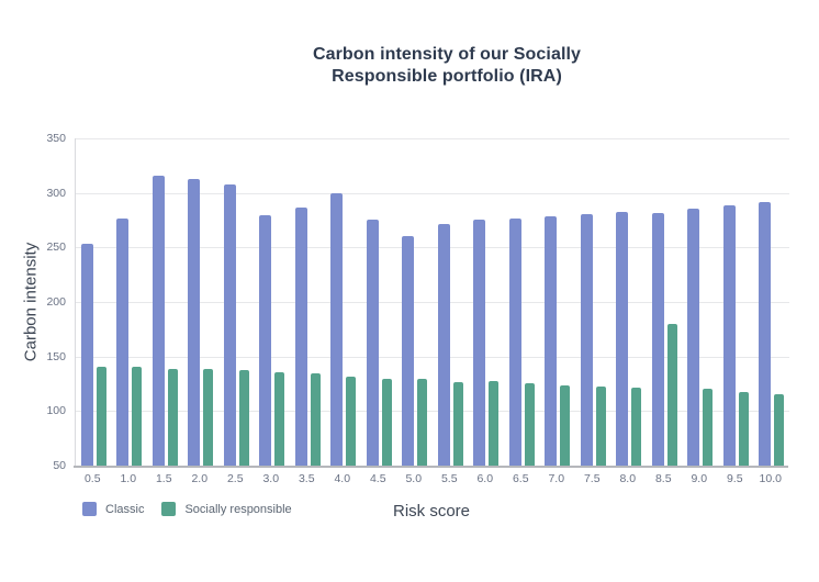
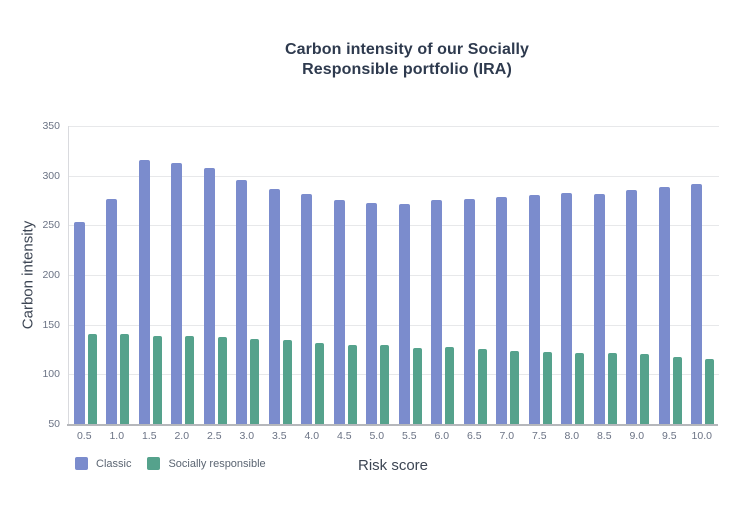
Classic/3.0: 280 -> 300
Classic/4.0: 300 -> 280
Classic/5.0: 260 -> 270
Socially responsible/8.5: 180 -> 120
